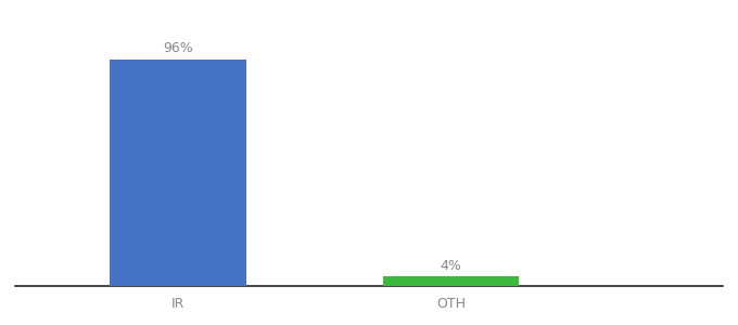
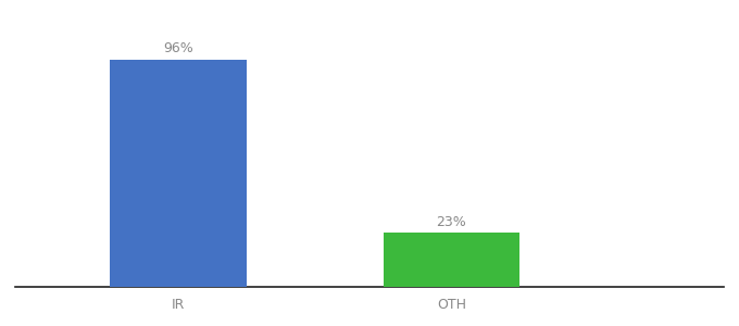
OTH: 4% -> 23%
